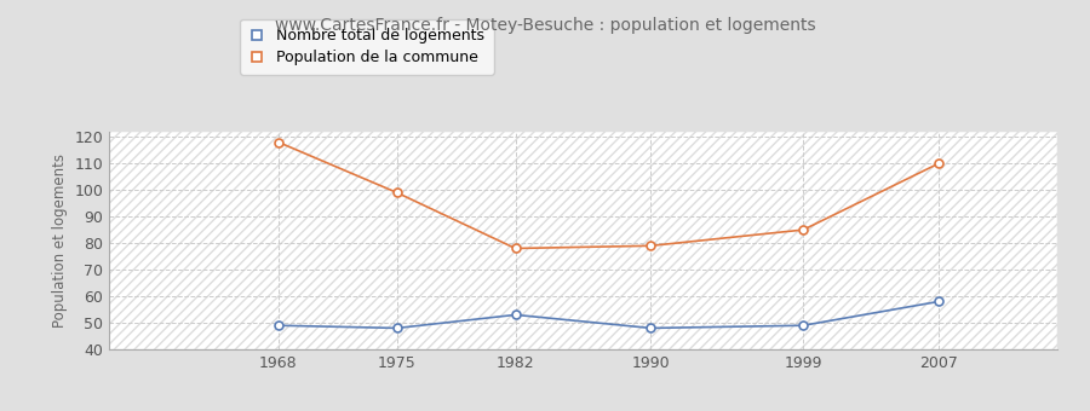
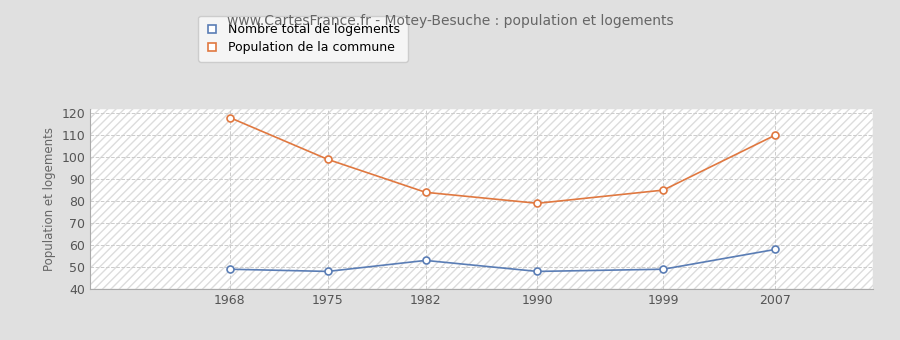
Population de la commune/1982: 78 -> 84
